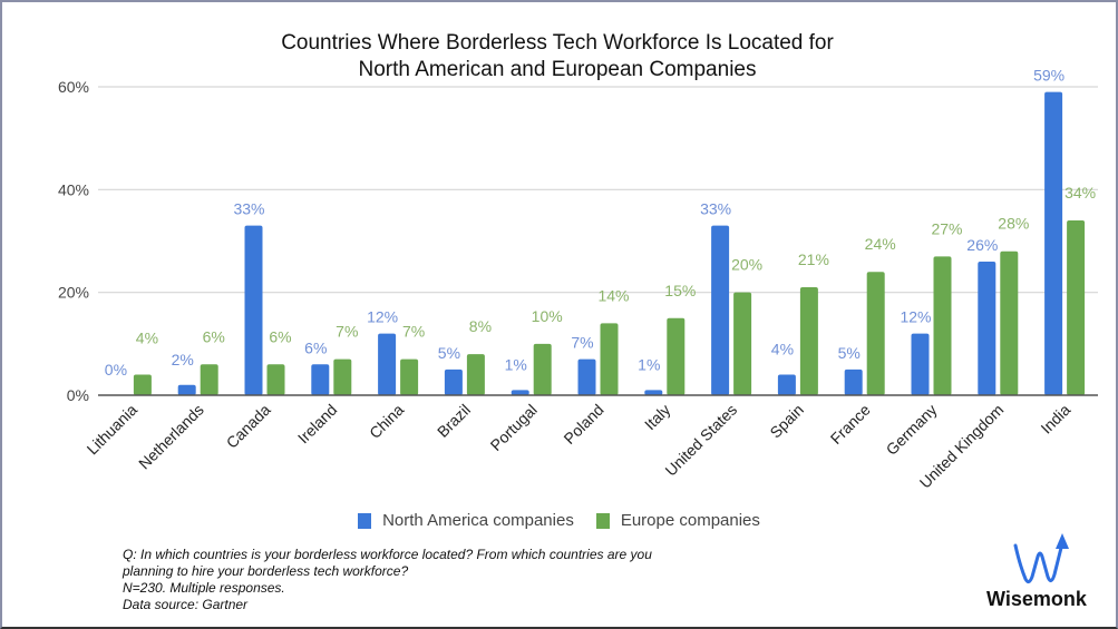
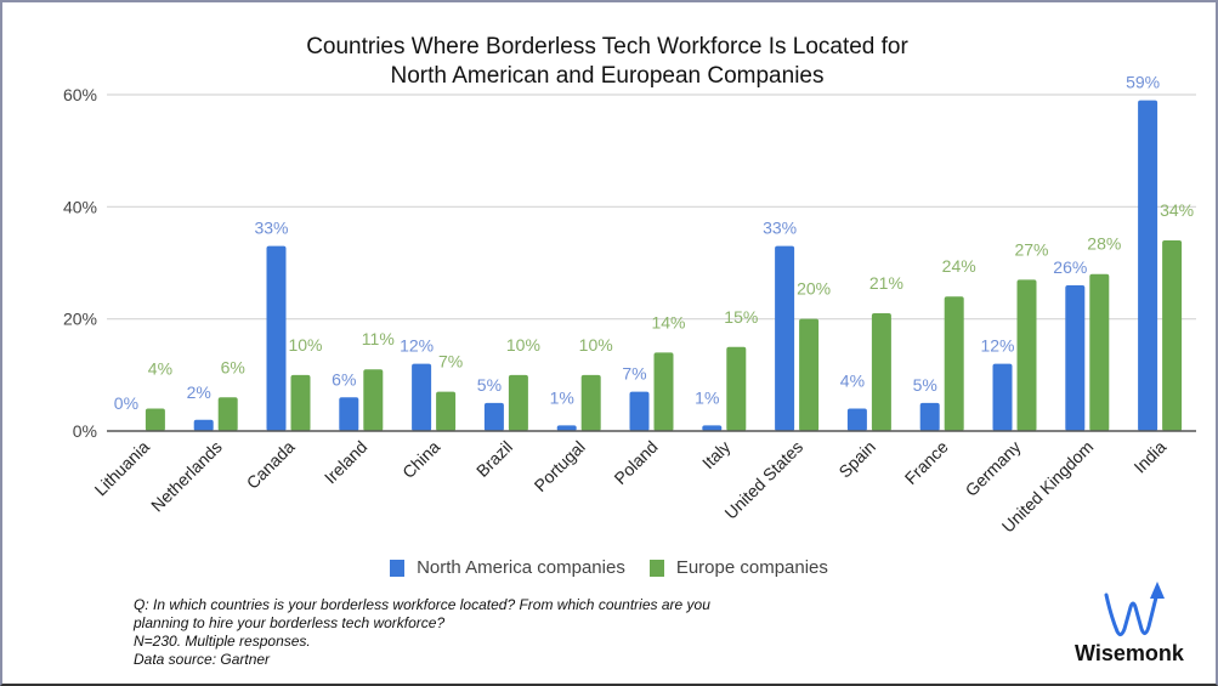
Europe companies/Canada: 6% -> 10%
Europe companies/Ireland: 7% -> 11%
Europe companies/Brazil: 8% -> 10%
